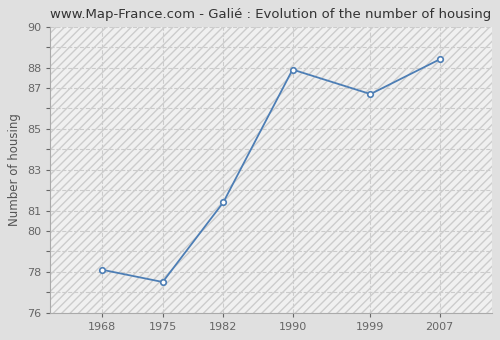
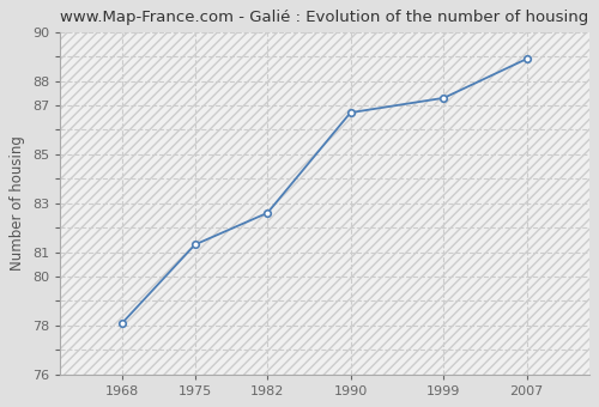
1975: 77.5 -> 81.3
1982: 81.4 -> 82.6
1990: 87.9 -> 86.7
1999: 86.7 -> 87.3
2007: 88.4 -> 88.9
